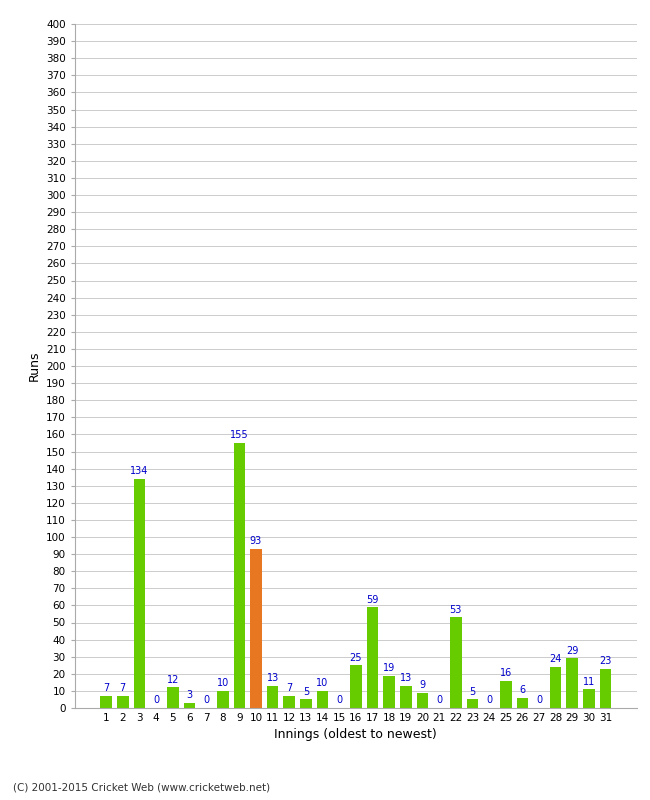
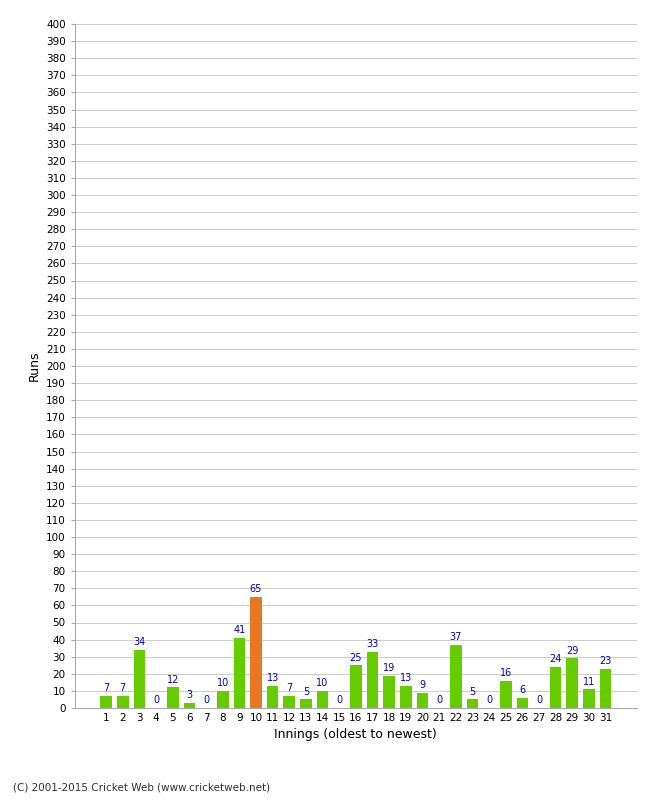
3: 134 -> 34
9: 155 -> 41
10: 93 -> 65
17: 59 -> 33
22: 53 -> 37
